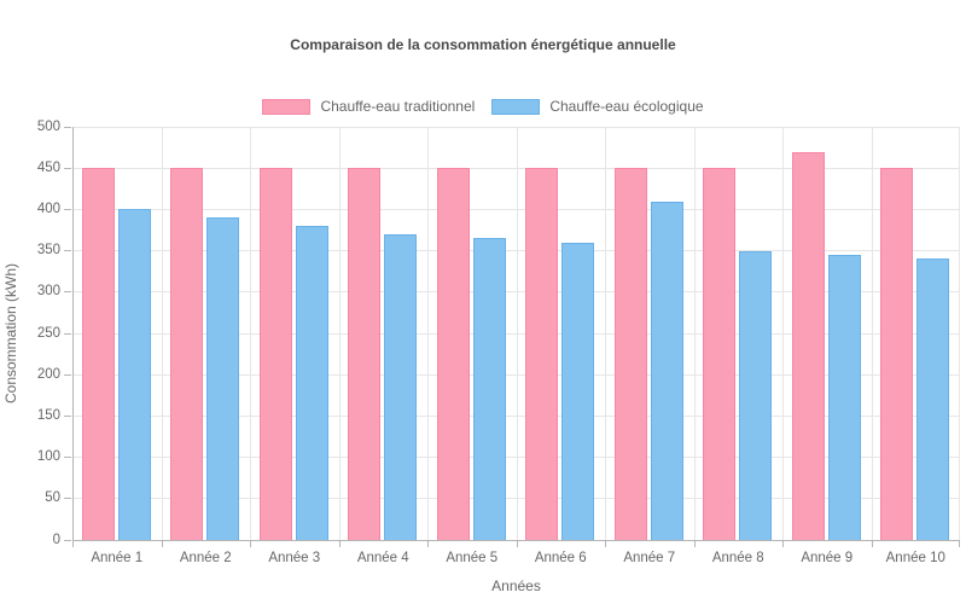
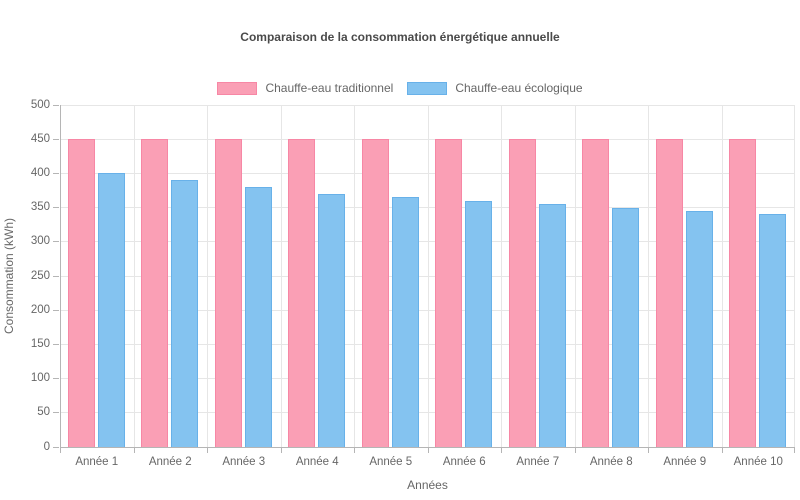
Chauffe-eau écologique/Année 7: 410 -> 360
Chauffe-eau traditionnel/Année 9: 470 -> 450
